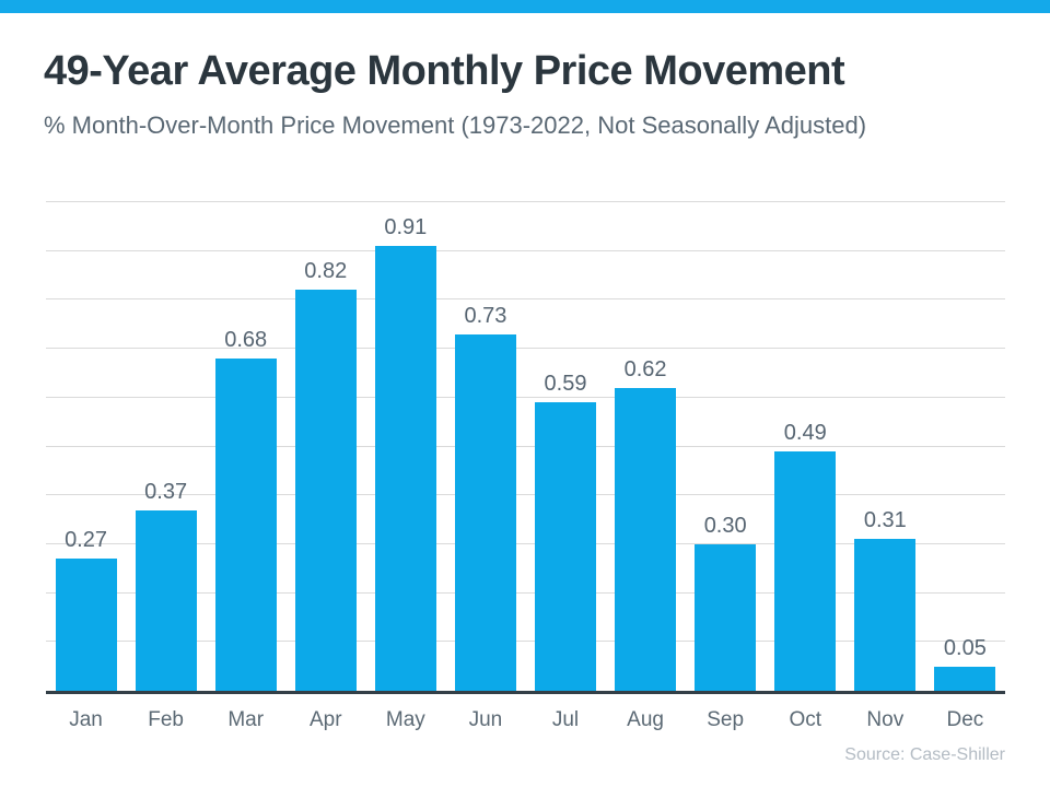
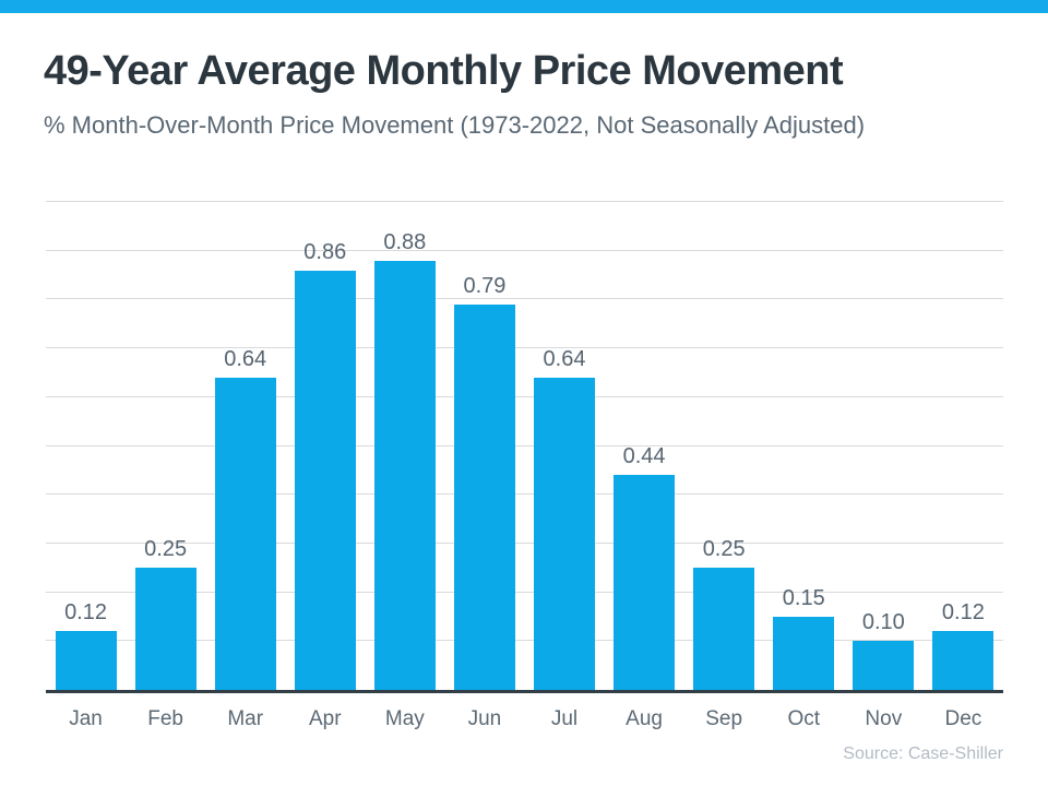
Jan: 0.27 -> 0.12
Feb: 0.37 -> 0.25
Mar: 0.68 -> 0.64
Apr: 0.82 -> 0.86
May: 0.91 -> 0.88
Jun: 0.73 -> 0.79
Jul: 0.59 -> 0.64
Aug: 0.62 -> 0.44
Sep: 0.30 -> 0.25
Oct: 0.49 -> 0.15
Nov: 0.31 -> 0.10
Dec: 0.05 -> 0.12
